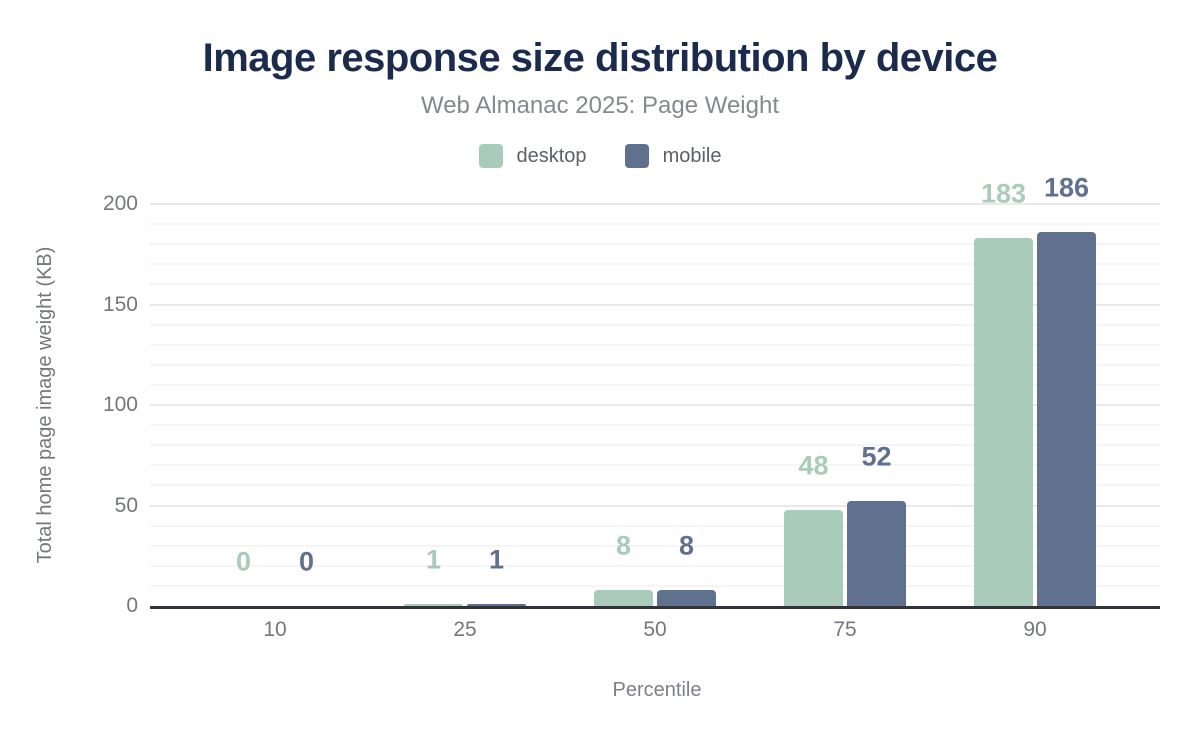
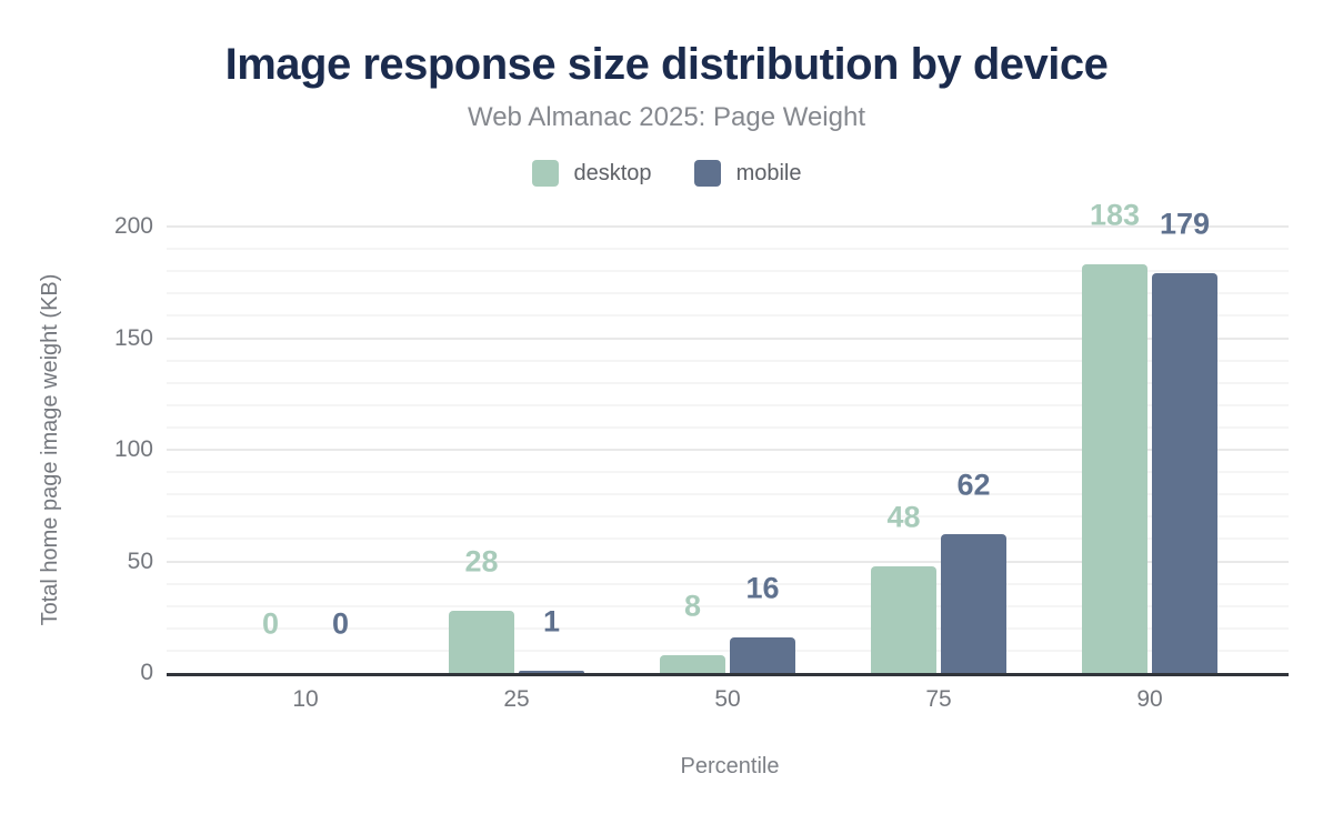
desktop/25: 1 -> 28
mobile/50: 8 -> 16
mobile/75: 52 -> 62
mobile/90: 186 -> 179
